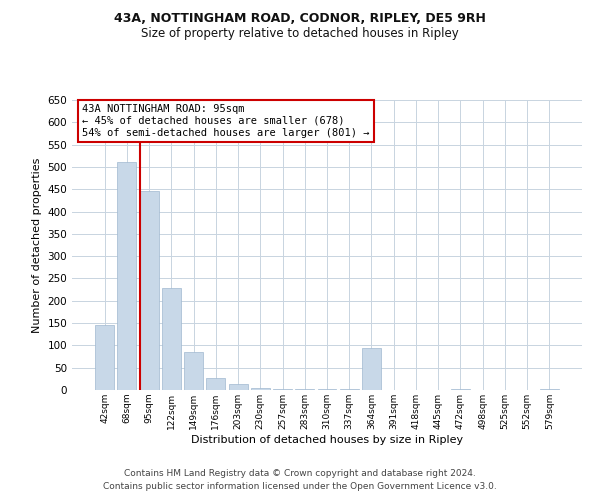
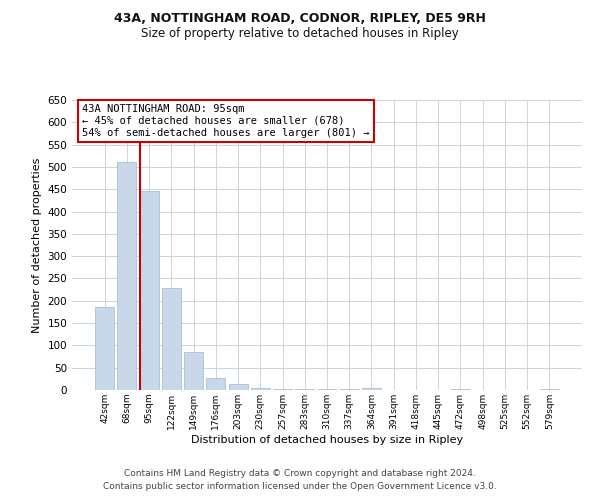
42sqm: 145 -> 185
364sqm: 95 -> 5
